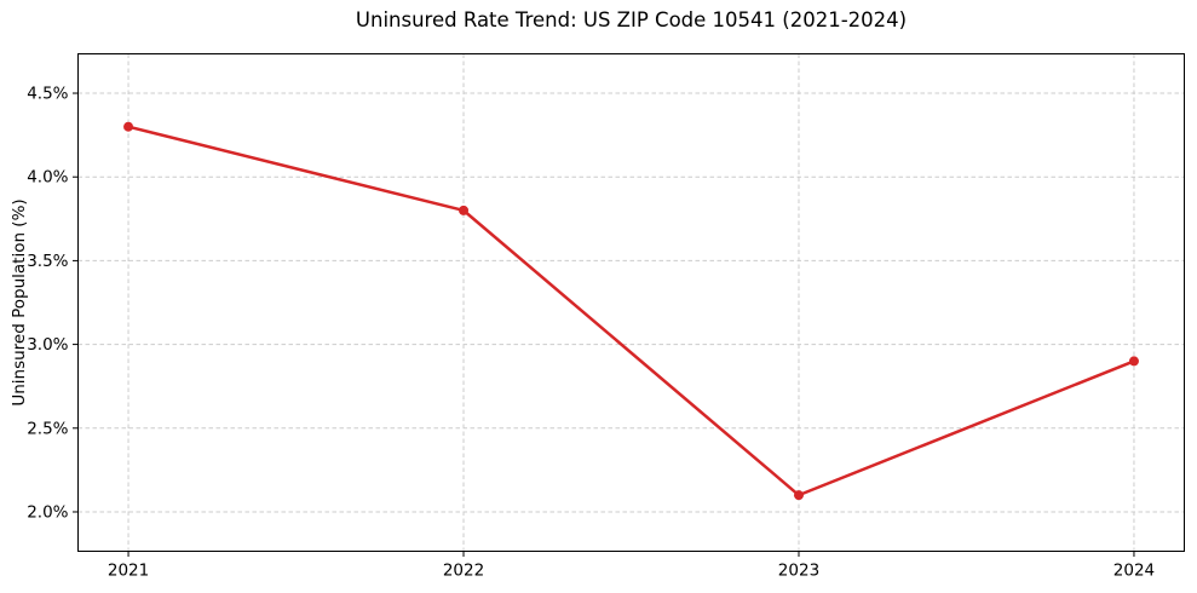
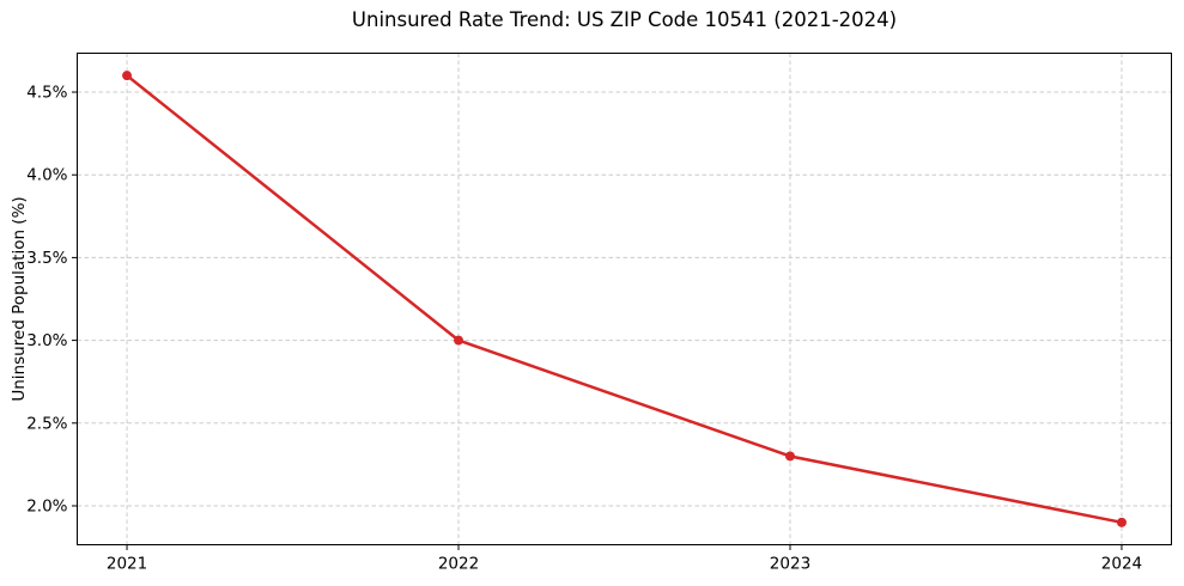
2021: 4.3% -> 4.6%
2022: 3.8% -> 3.0%
2023: 2.1% -> 2.3%
2024: 2.9% -> 1.9%
